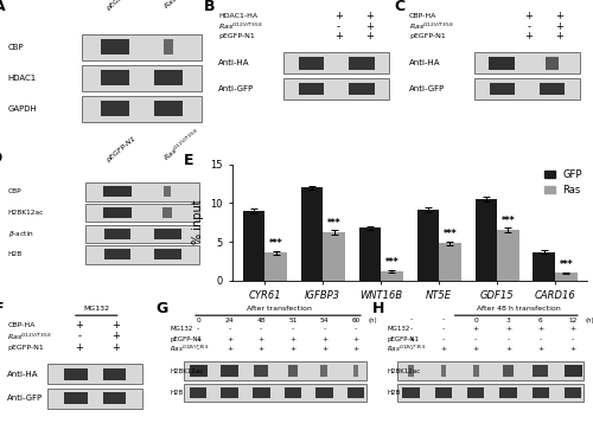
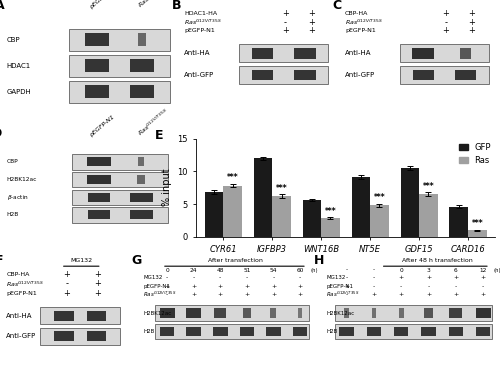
GFP/CYR61: 9.0 -> 6.8
Ras/CYR61: 3.6 -> 7.8
GFP/WNT16B: 6.8 -> 5.6
Ras/WNT16B: 1.2 -> 2.8
GFP/CARD16: 3.7 -> 4.6
